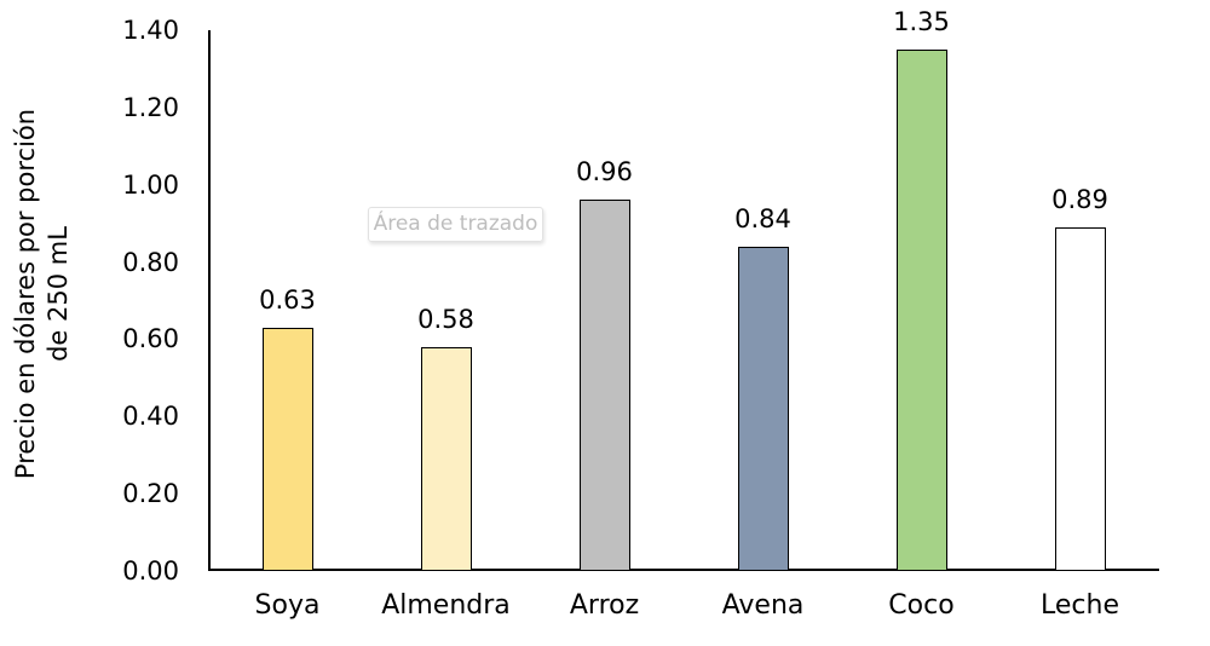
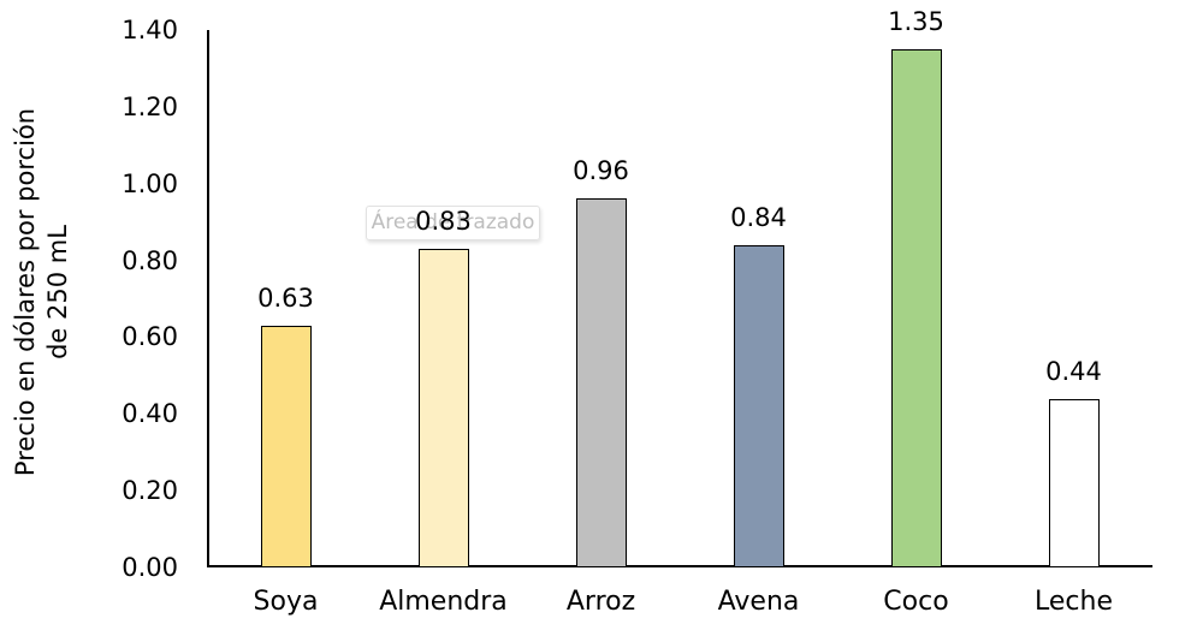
Almendra: 0.58 -> 0.83
Leche: 0.89 -> 0.44
